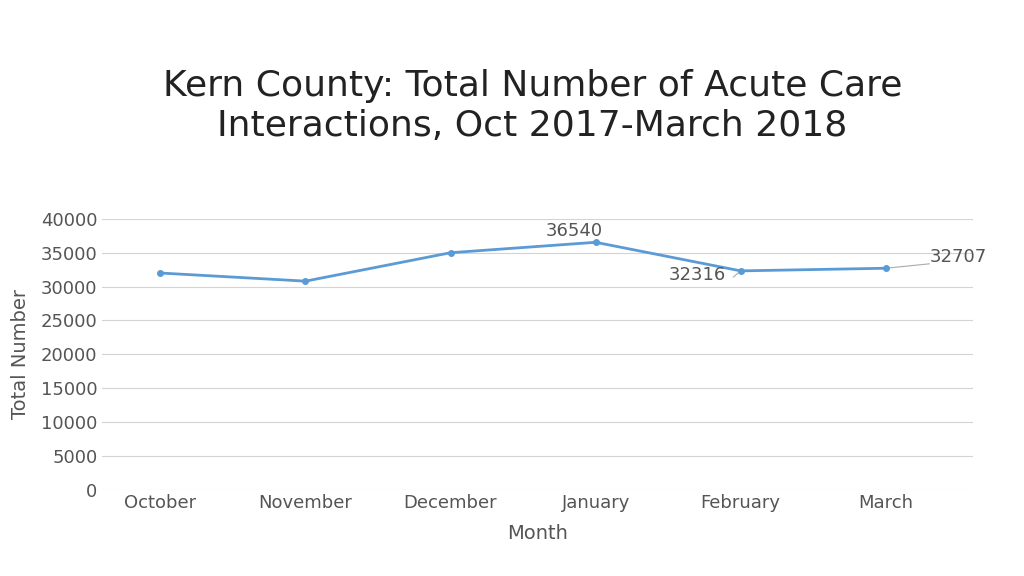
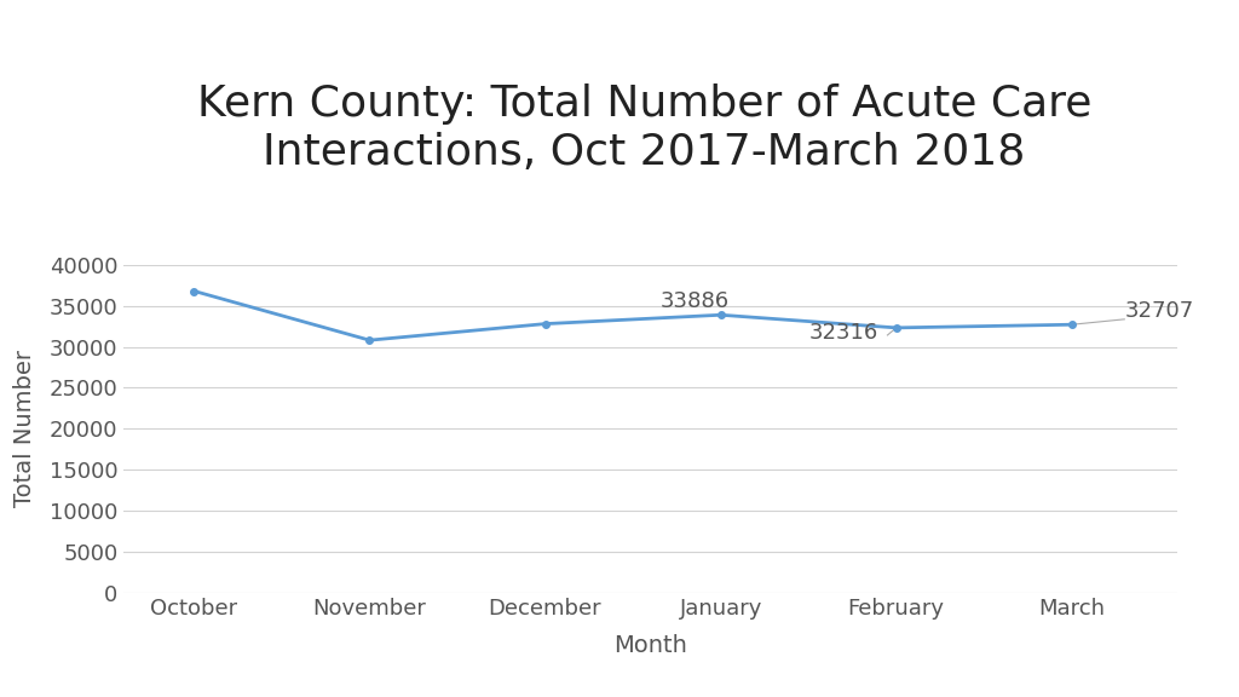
October: 32000 -> 36800
December: 35000 -> 32800
January: 36540 -> 33886
